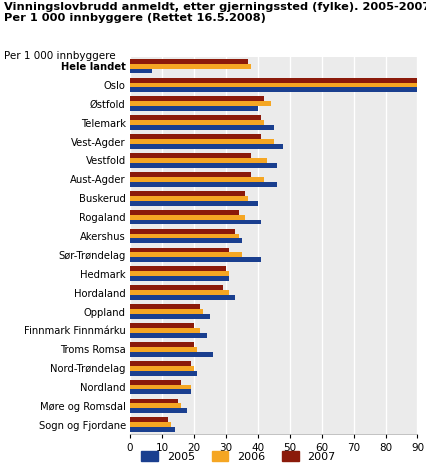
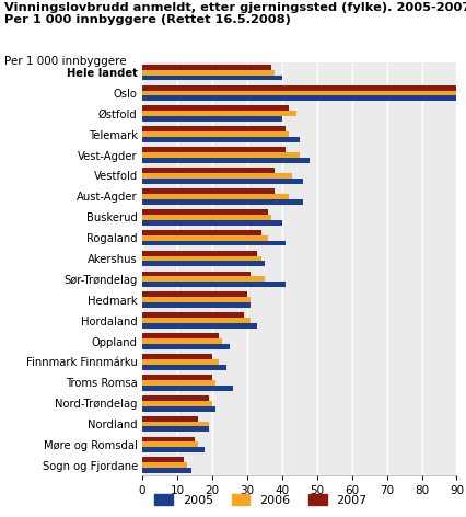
2005/Hele landet: 7 -> 40
